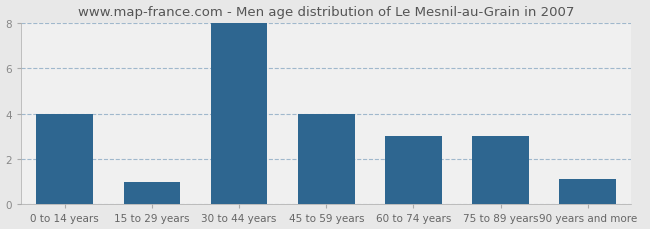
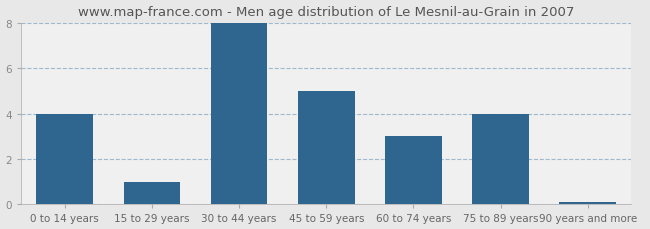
45 to 59 years: 4.0 -> 5.0
75 to 89 years: 3.0 -> 4.0
90 years and more: 1.1 -> 0.1
